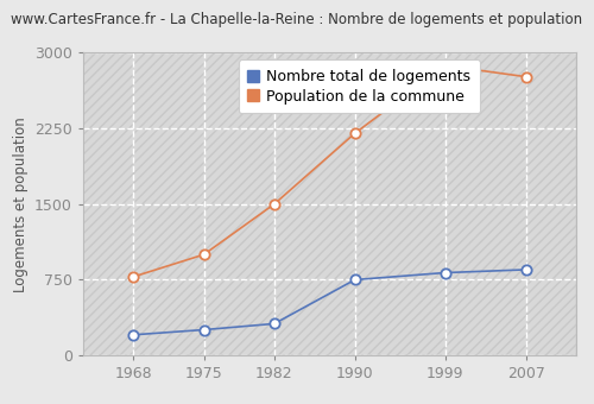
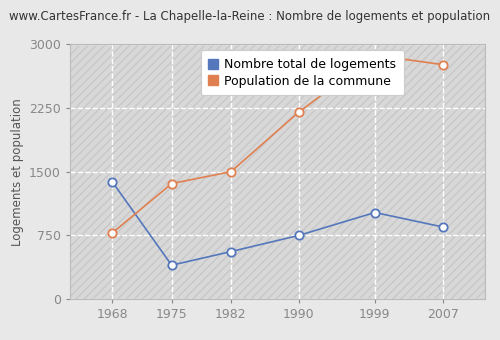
Nombre total de logements/1968: 200 -> 1380
Nombre total de logements/1975: 260 -> 400
Population de la commune/1975: 1000 -> 1360
Nombre total de logements/1982: 320 -> 560
Nombre total de logements/1999: 820 -> 1020
